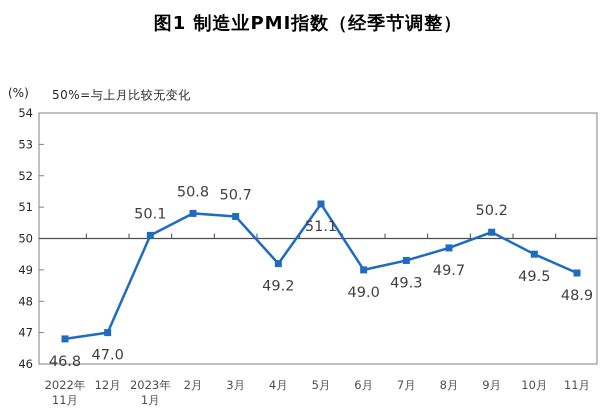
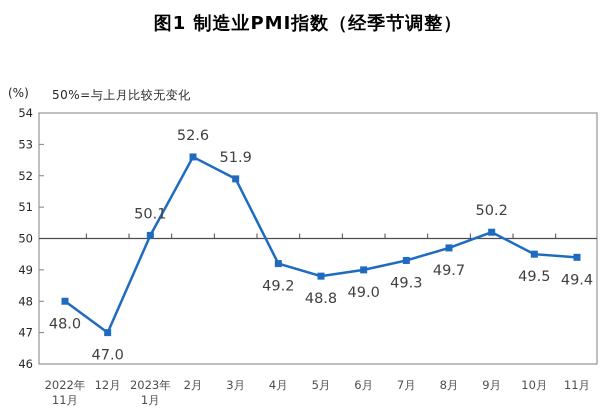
2022年 11月: 46.8 -> 48.0
2月: 50.8 -> 52.6
3月: 50.7 -> 51.9
5月: 51.1 -> 48.8
11月: 48.9 -> 49.4
